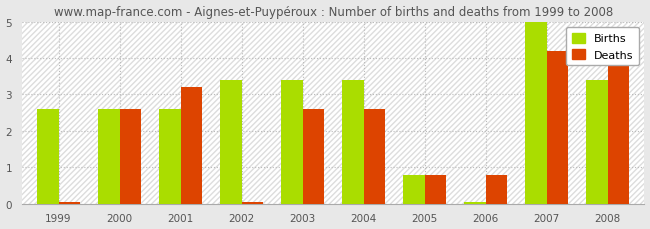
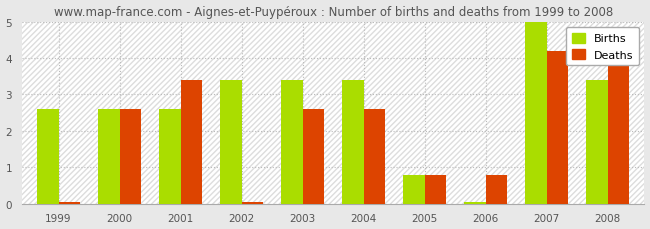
Deaths/2001: 3.20 -> 3.40
